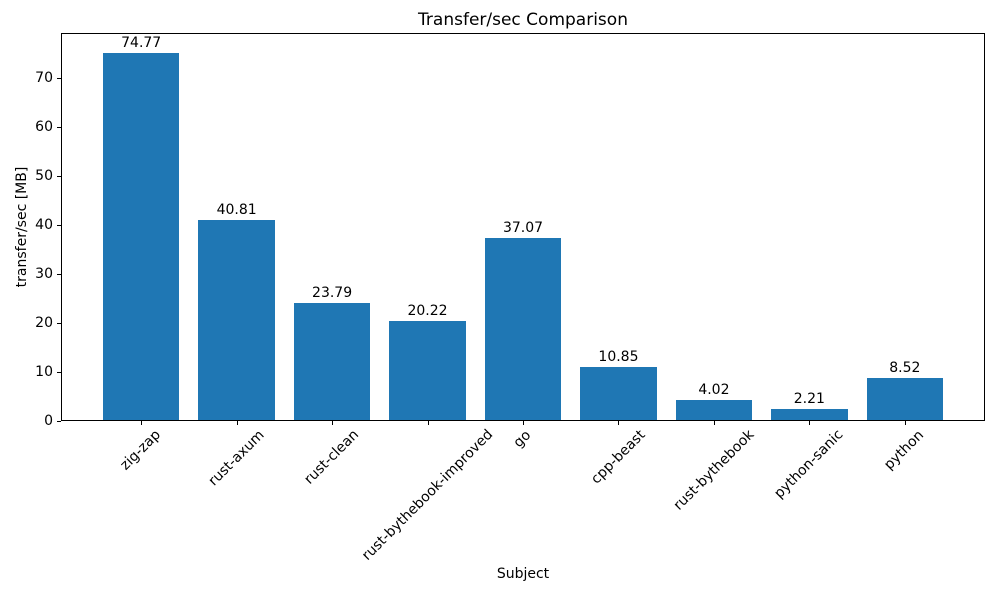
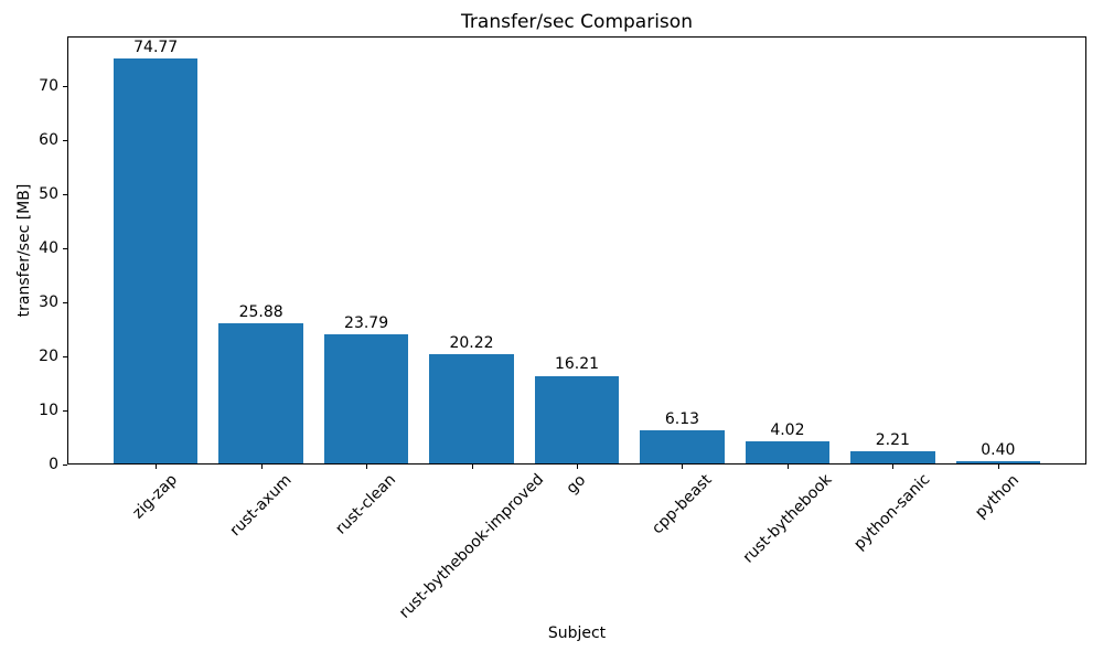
rust-axum: 40.81 -> 25.88
go: 37.07 -> 16.21
cpp-beast: 10.85 -> 6.13
python: 8.52 -> 0.40
